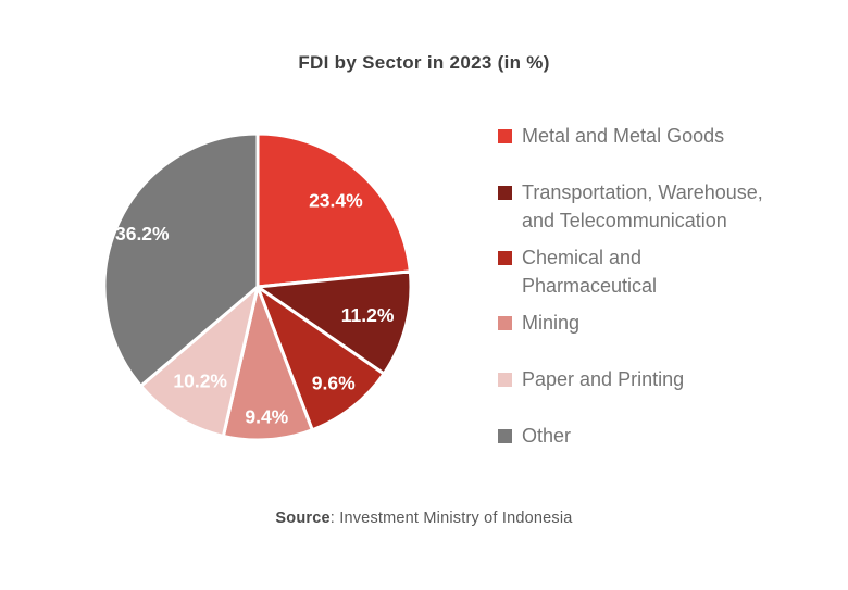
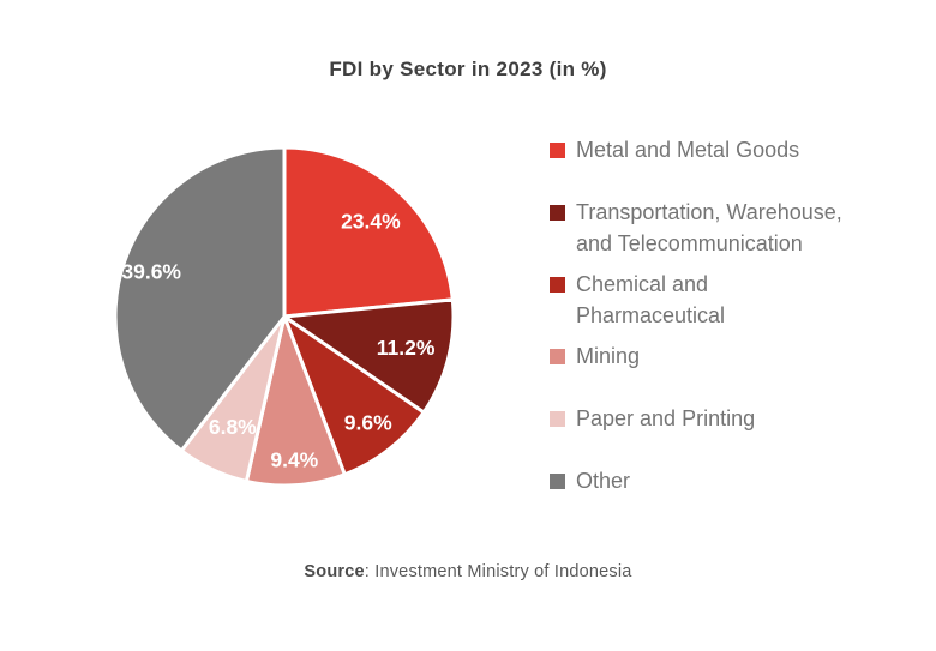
Paper and Printing: 10.2% -> 6.8%
Other: 36.2% -> 39.6%
